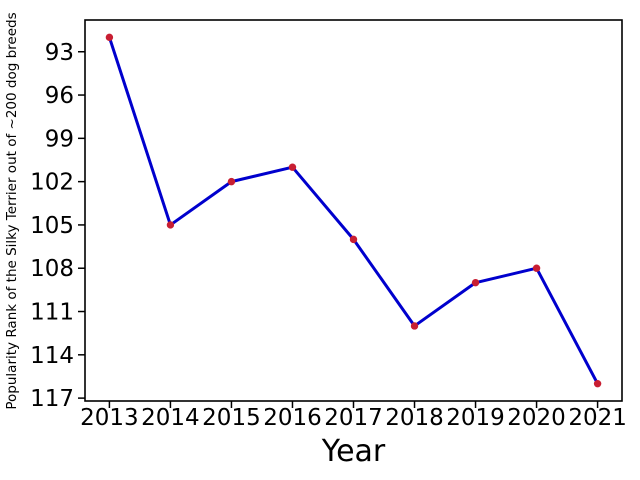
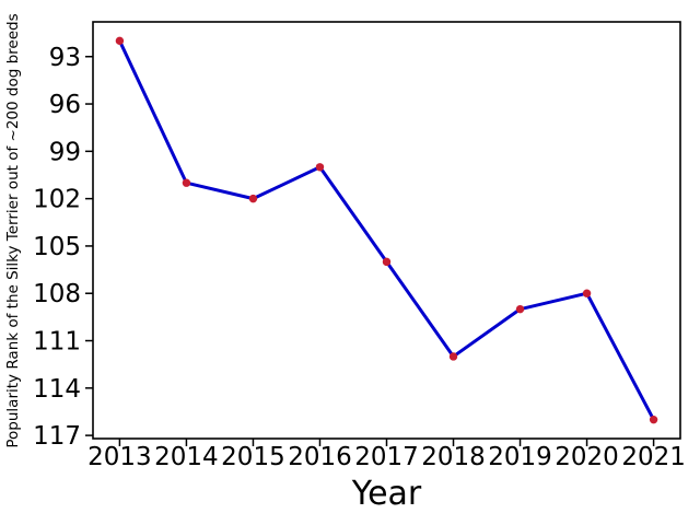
2014: 105 -> 101
2016: 101 -> 100
